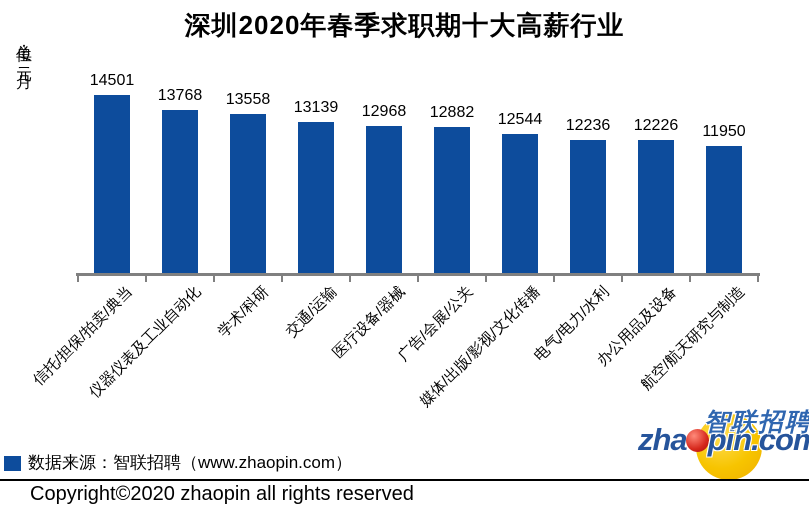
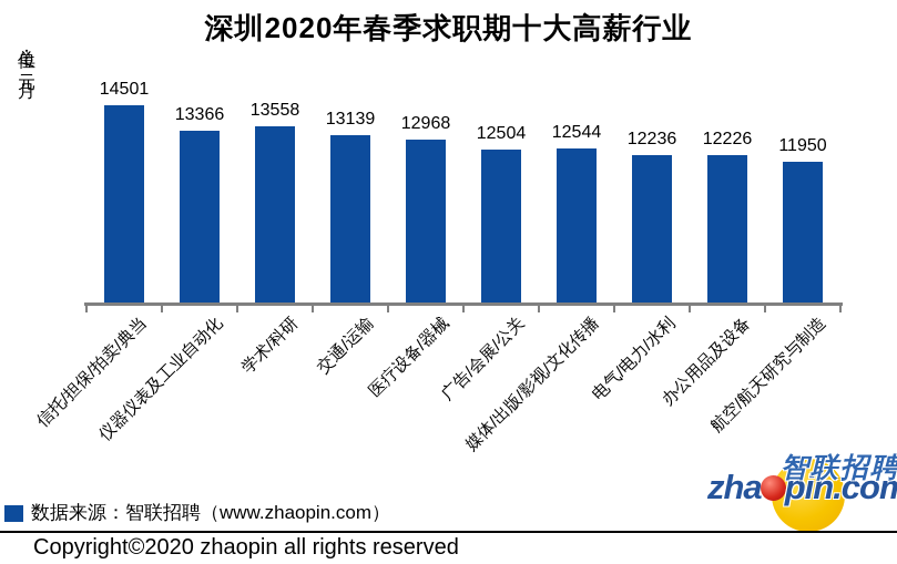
仪器仪表及工业自动化: 13768 -> 13366
广告/会展/公关: 12882 -> 12504
